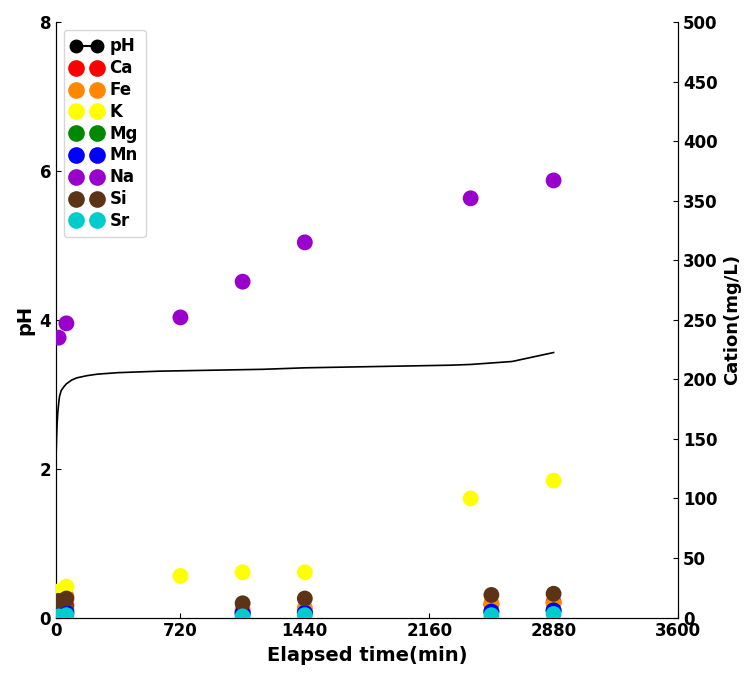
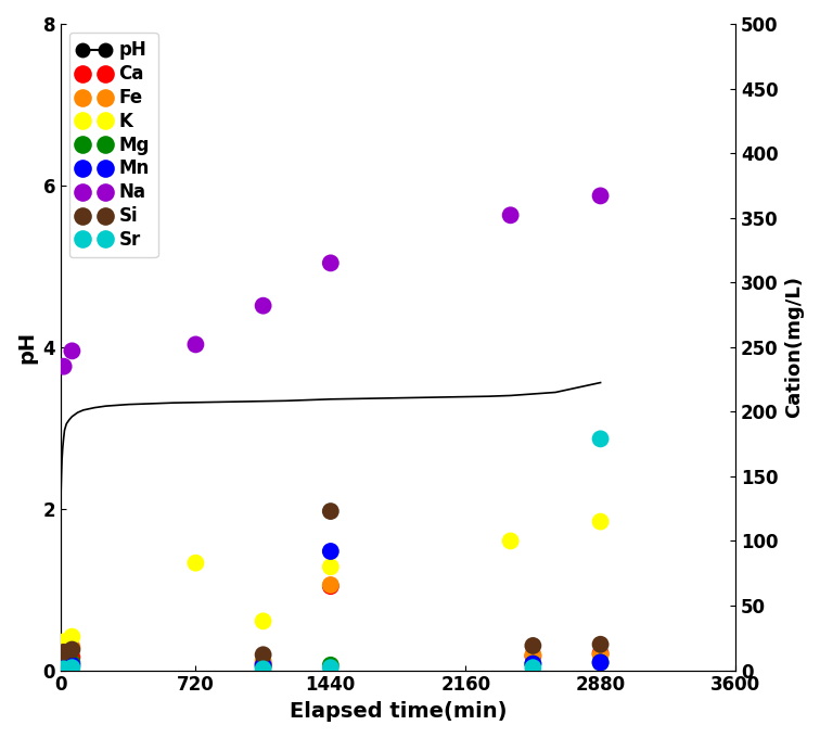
K/720: 35 -> 83
Ca/1440: 6 -> 65
Fe/1440: 8 -> 66
K/1440: 38 -> 80
Mn/1440: 4 -> 92
Si/1440: 16 -> 123
Sr/2880: 3 -> 179
